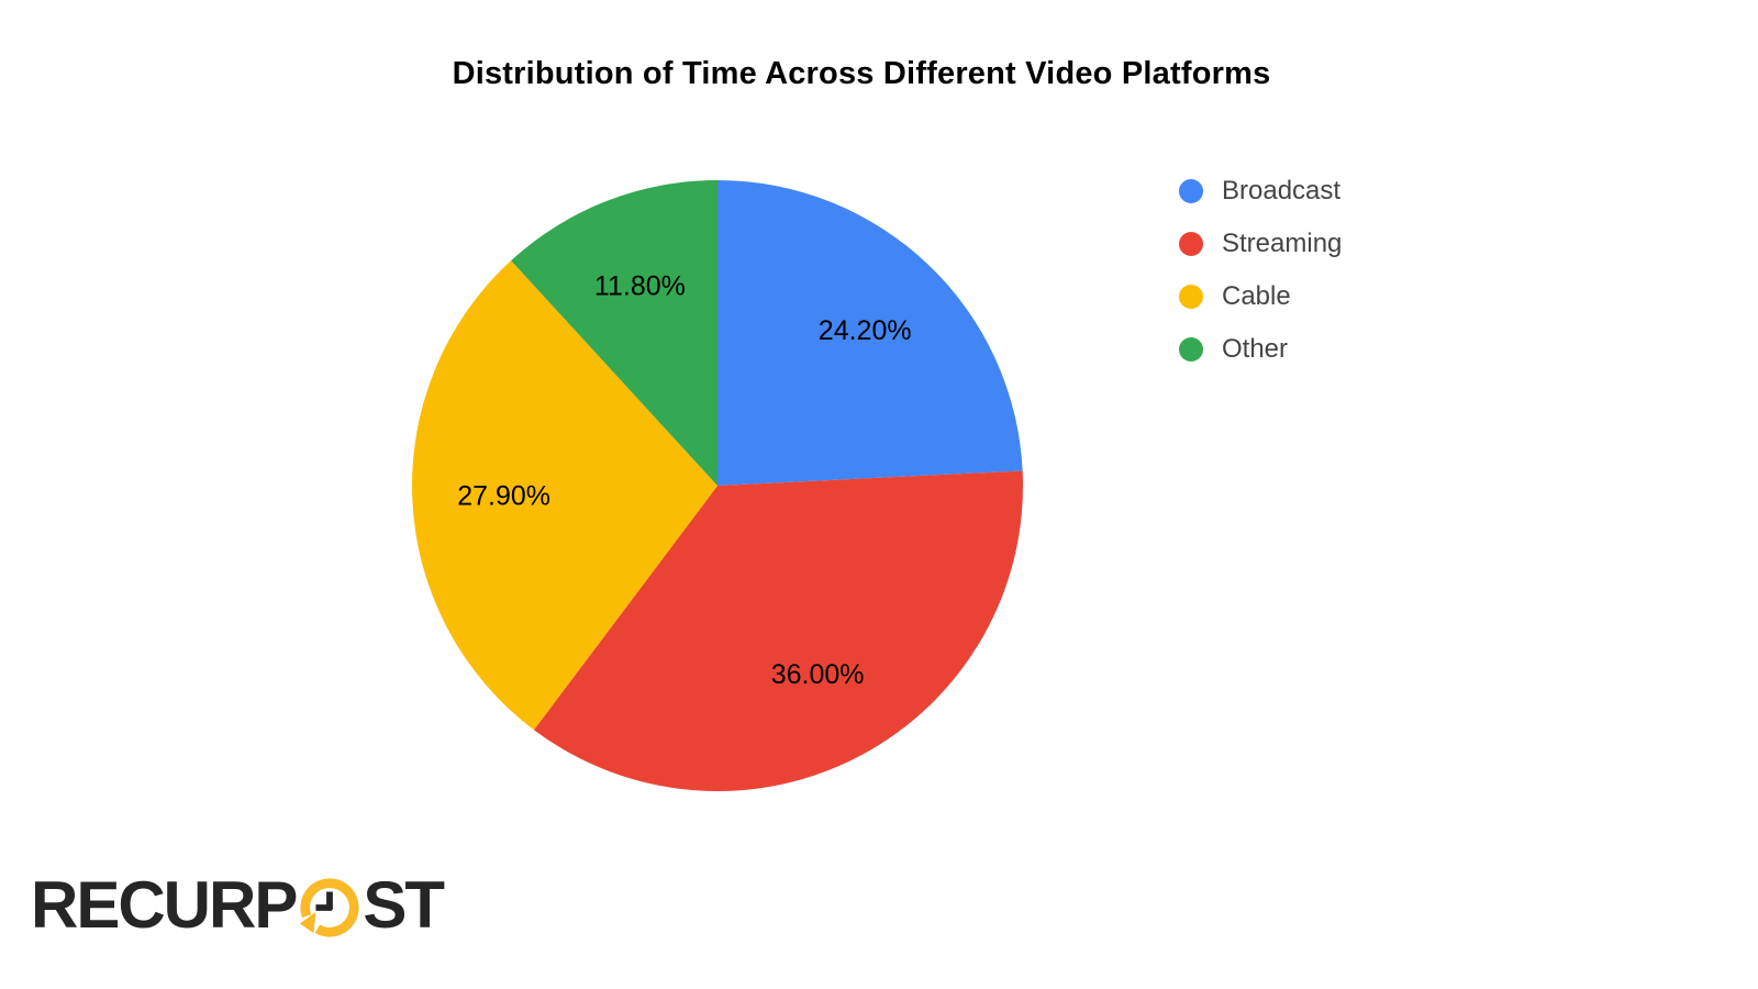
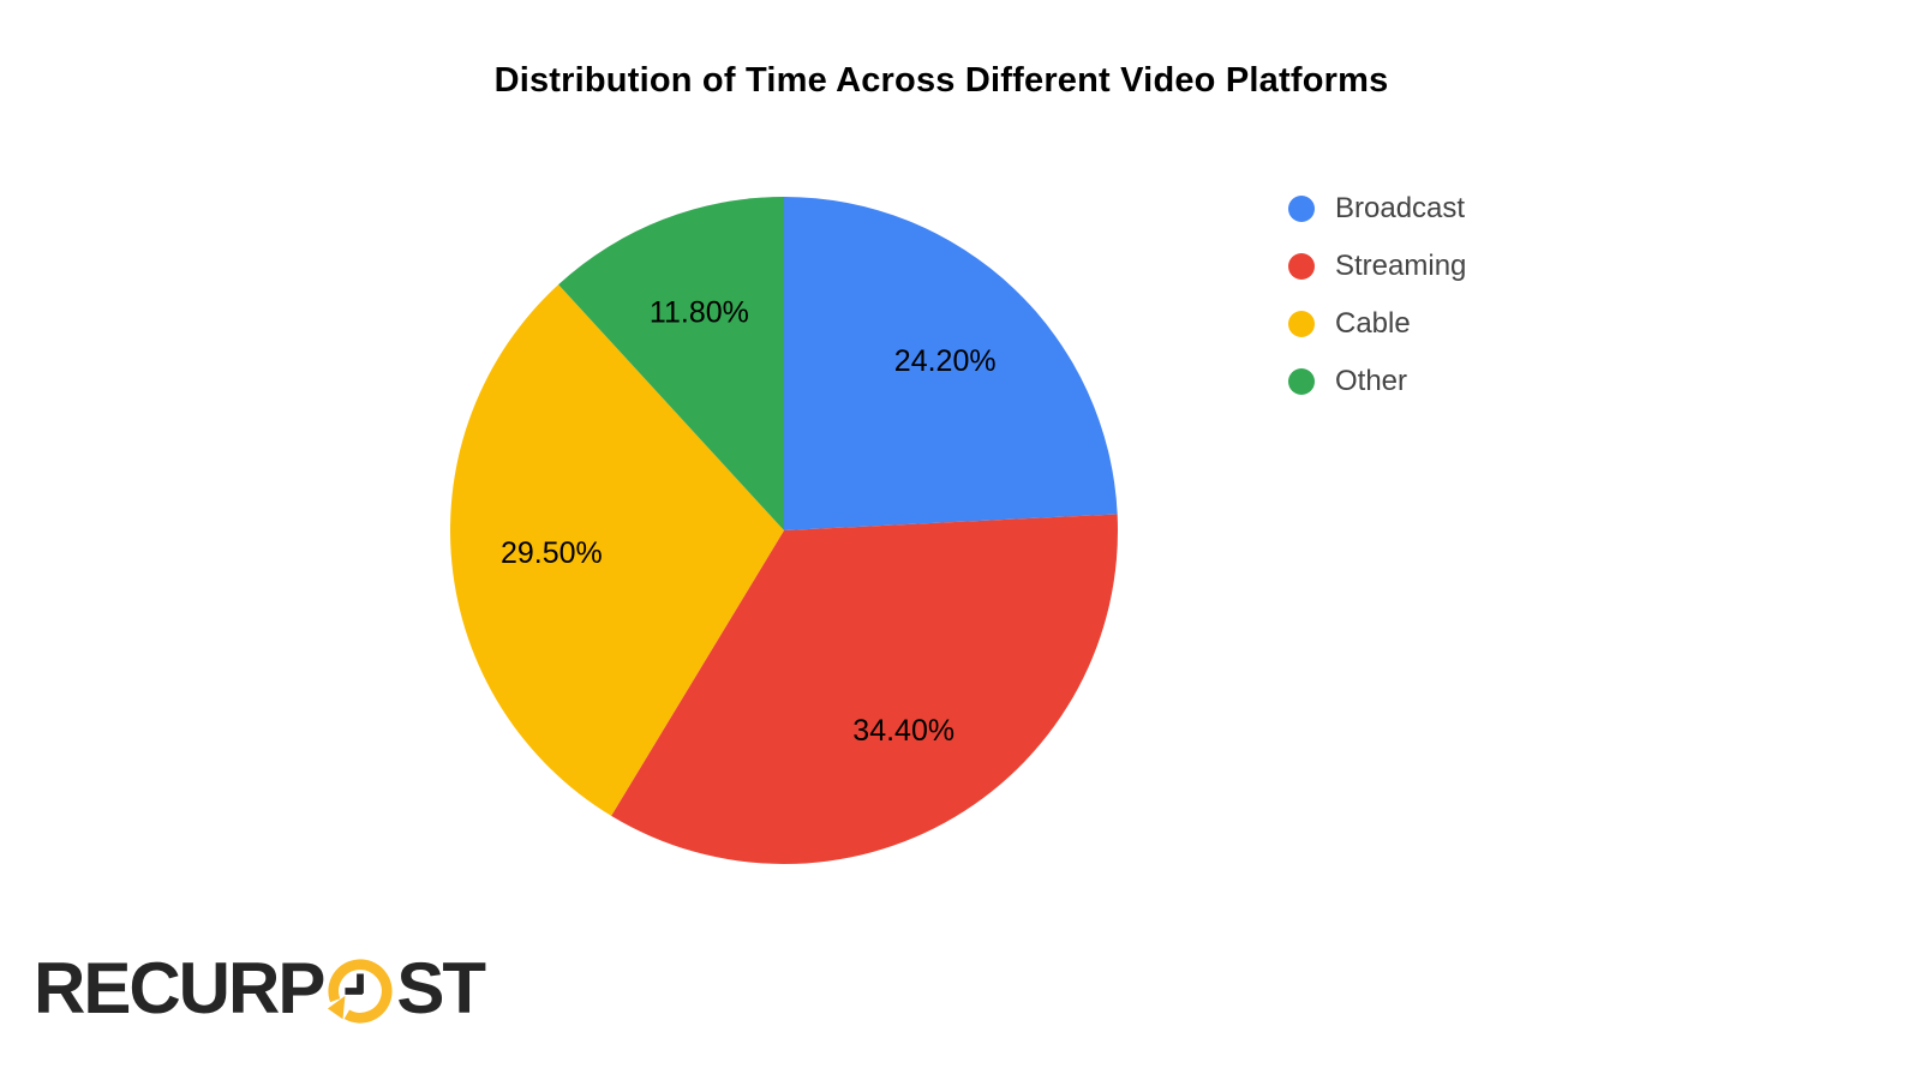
Streaming: 36.00% -> 34.40%
Cable: 27.90% -> 29.50%
